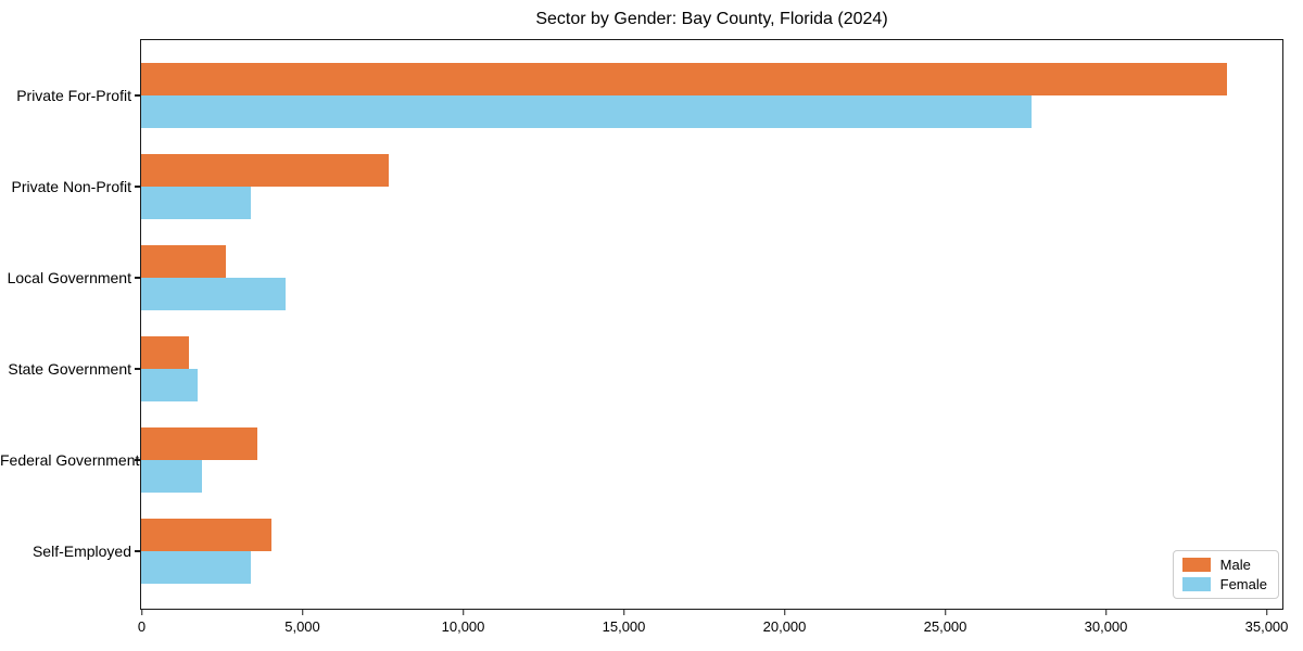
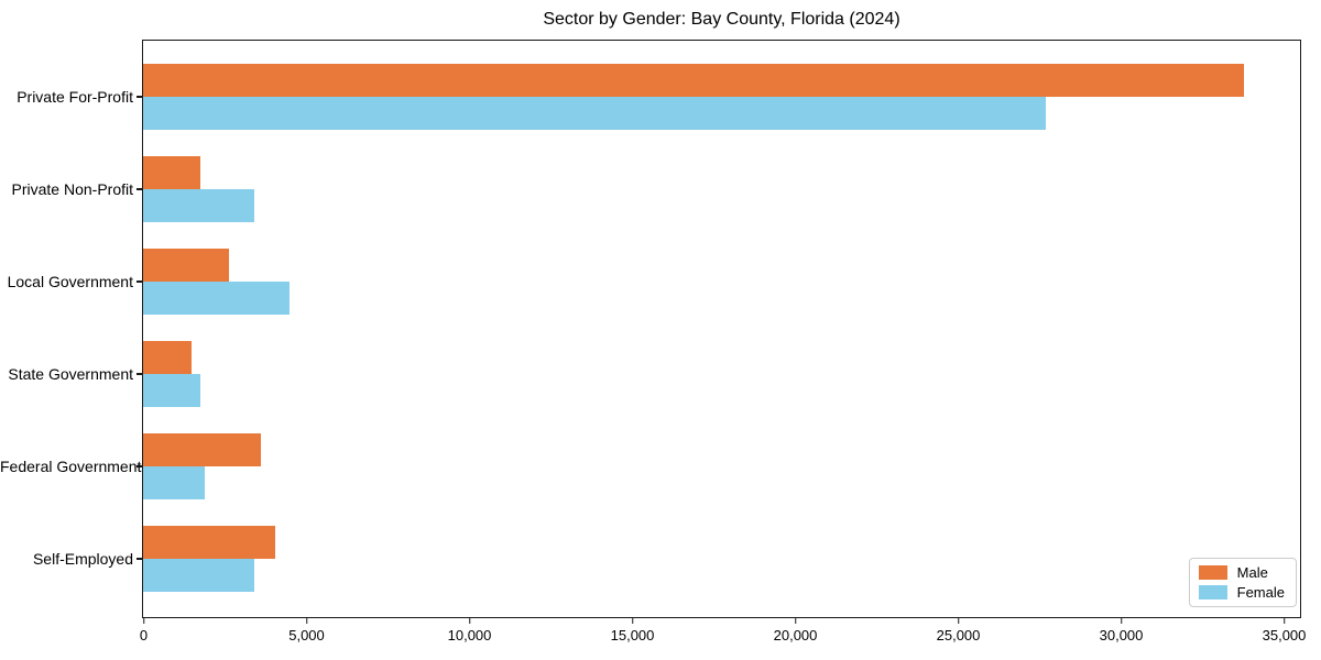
Male/Private Non-Profit: 7700 -> 1800
